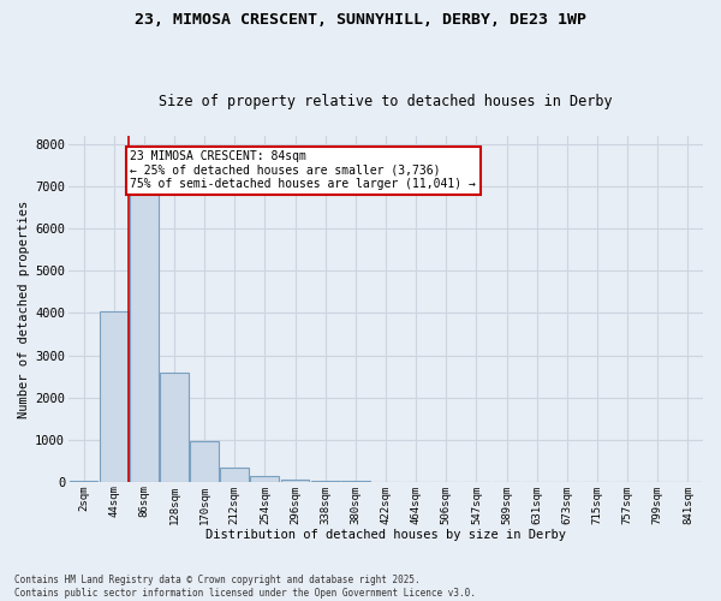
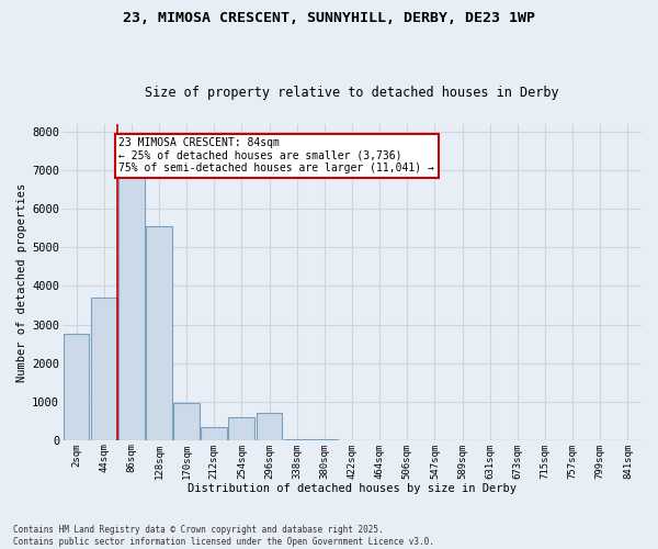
2sqm: 30 -> 2750
44sqm: 4050 -> 3700
128sqm: 2600 -> 5550
254sqm: 150 -> 600
296sqm: 60 -> 700
